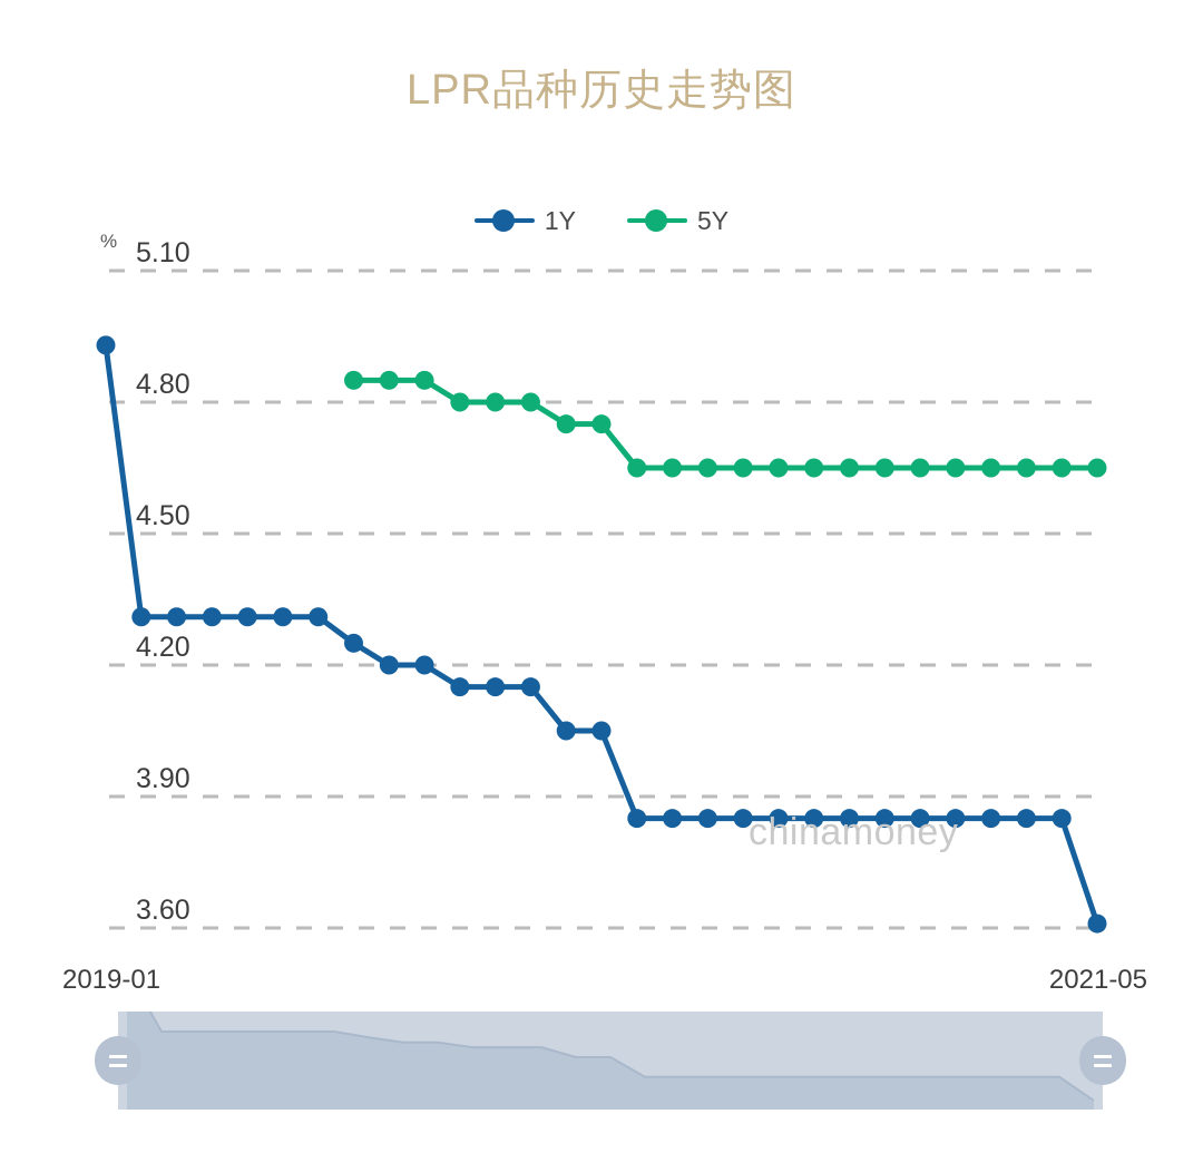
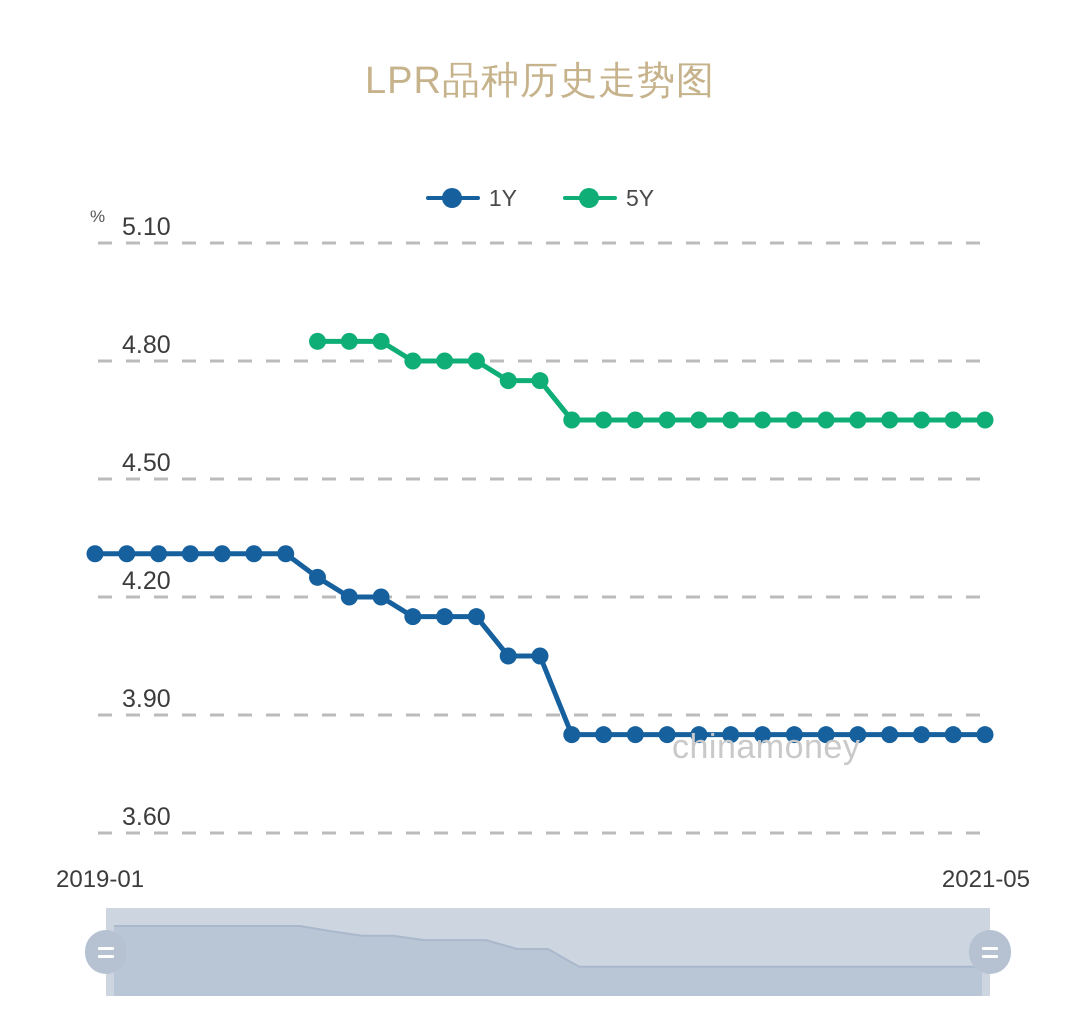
1Y/2019-01: 4.93 -> 4.31
1Y/2021-05: 3.61 -> 3.85
